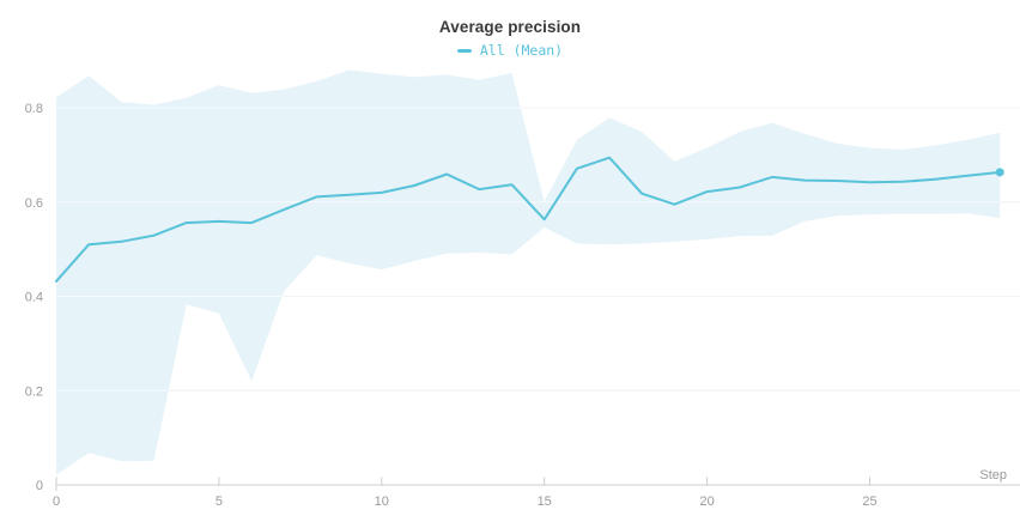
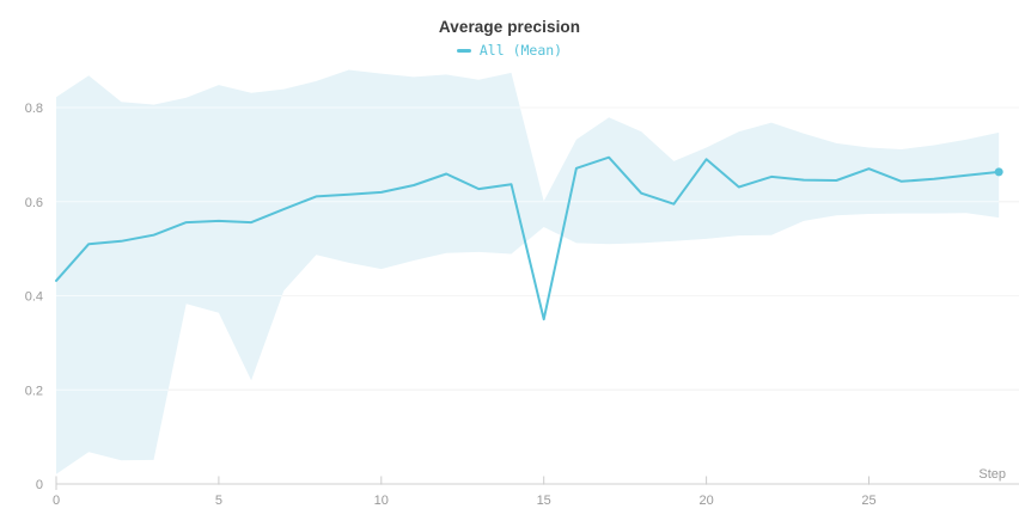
15: 0.56 -> 0.35
20: 0.62 -> 0.69
25: 0.64 -> 0.67
